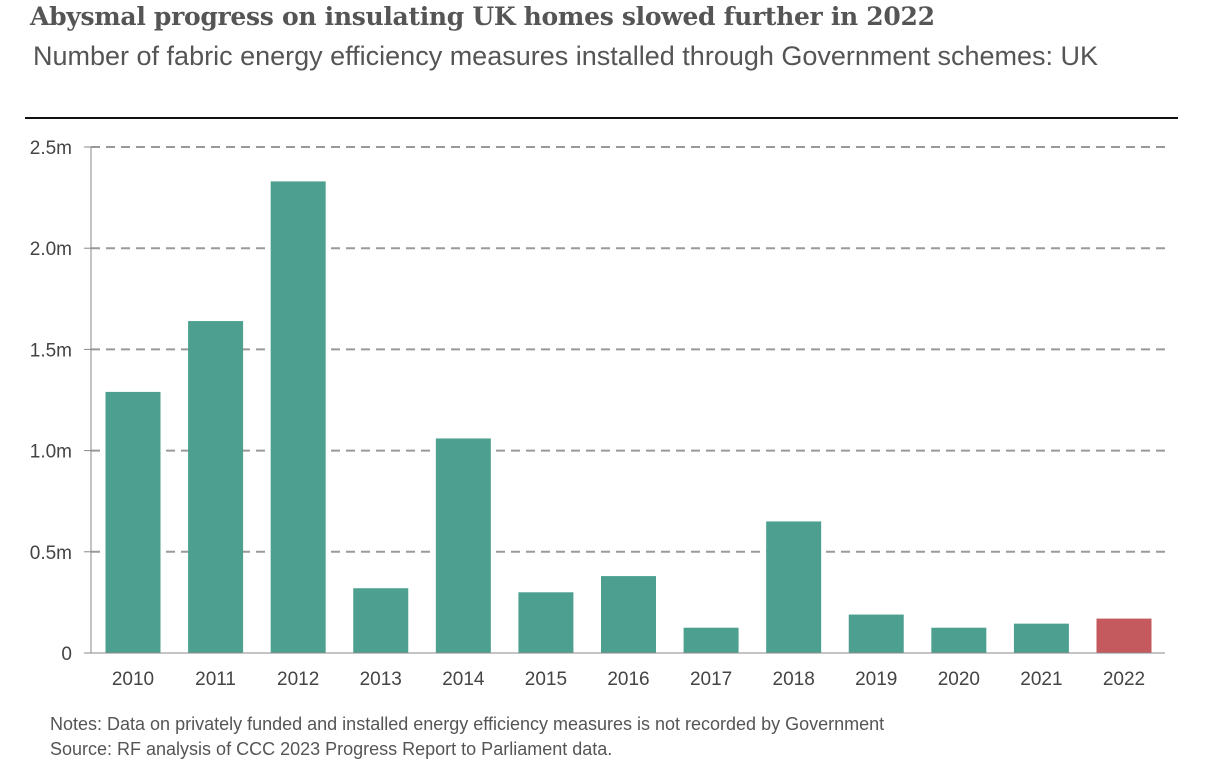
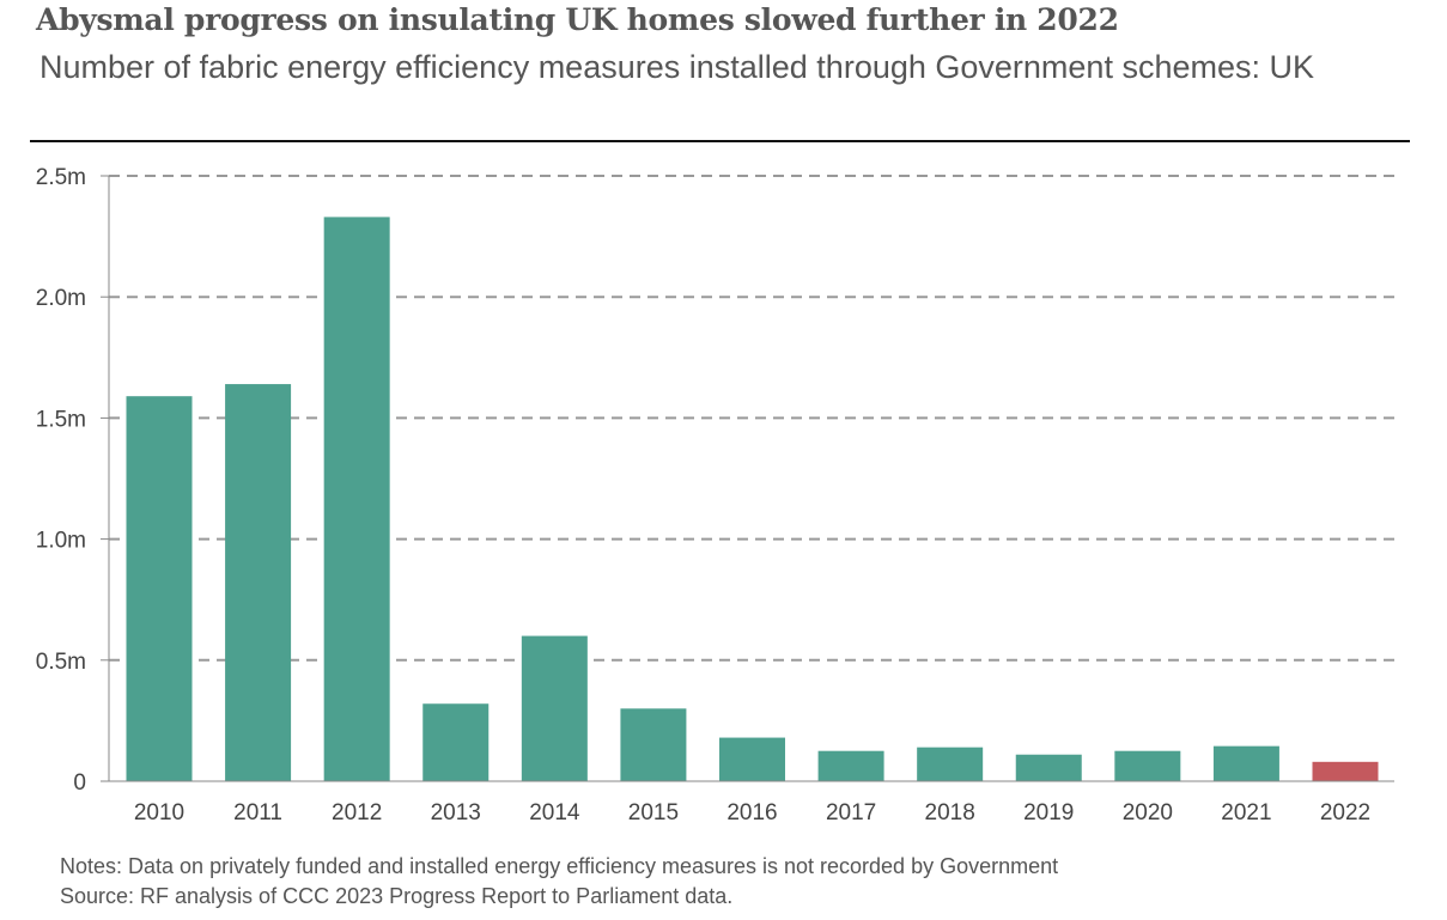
2010: 1.29m -> 1.59m
2014: 1.06m -> 0.60m
2016: 0.38m -> 0.18m
2018: 0.65m -> 0.14m
2019: 0.19m -> 0.11m
2022: 0.17m -> 0.08m
